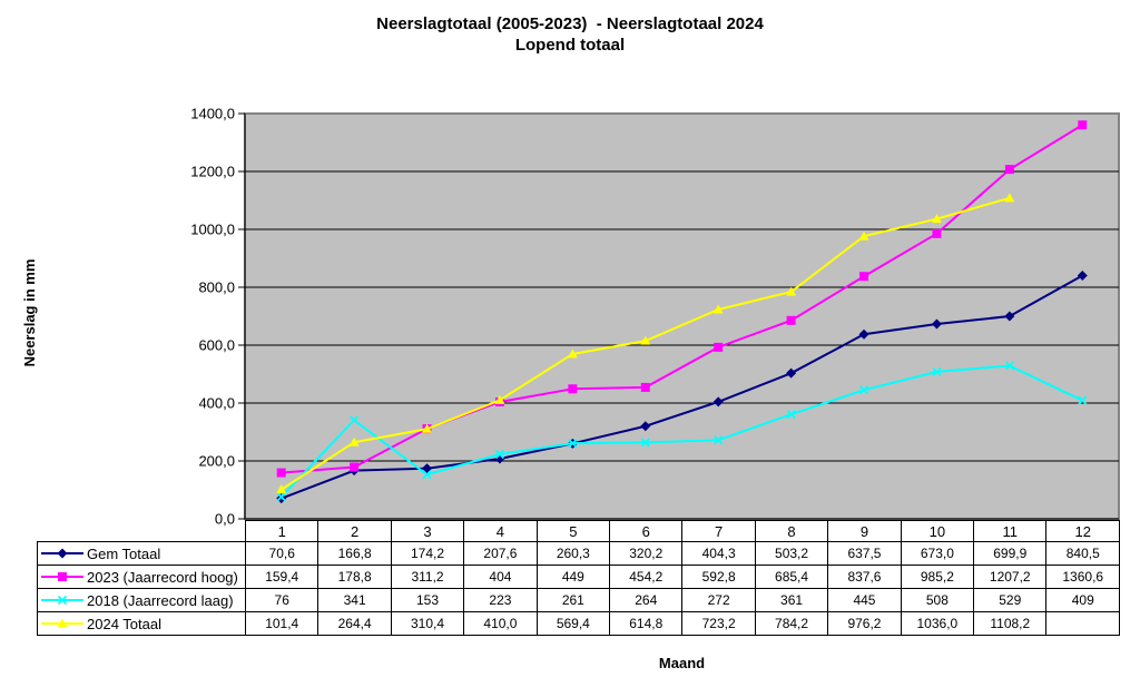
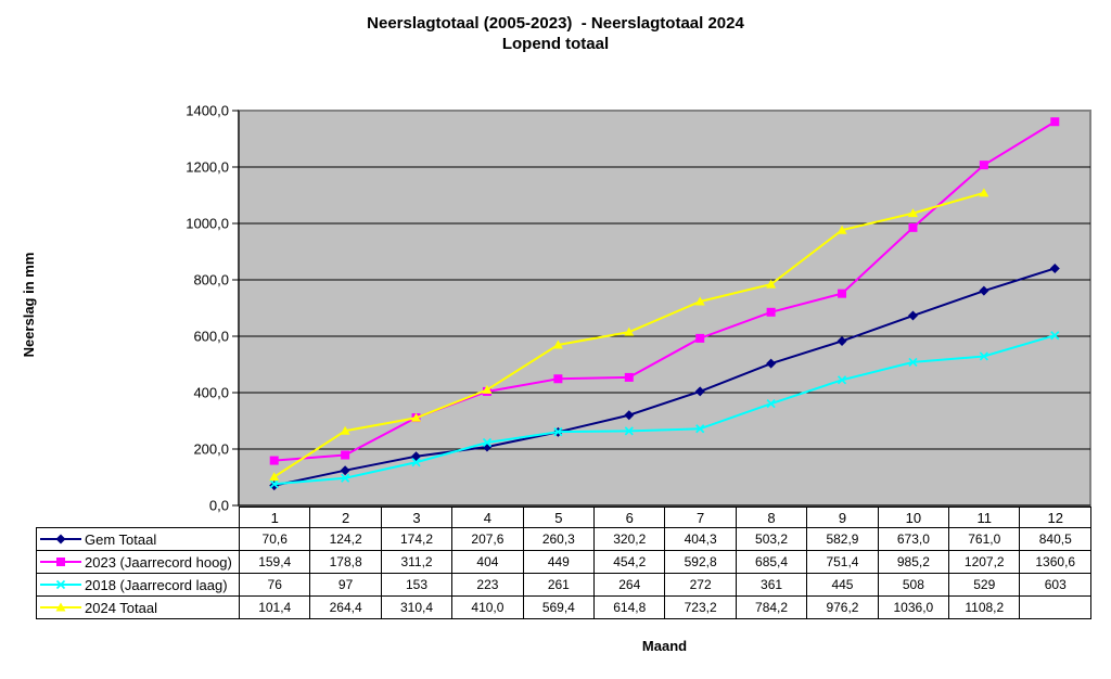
Gem Totaal/2: 166,8 -> 124,2
2018 (Jaarrecord laag)/2: 341 -> 97
Gem Totaal/9: 637,5 -> 582,9
2023 (Jaarrecord hoog)/9: 837,6 -> 751,4
Gem Totaal/11: 699,9 -> 761,0
2018 (Jaarrecord laag)/12: 409 -> 603
